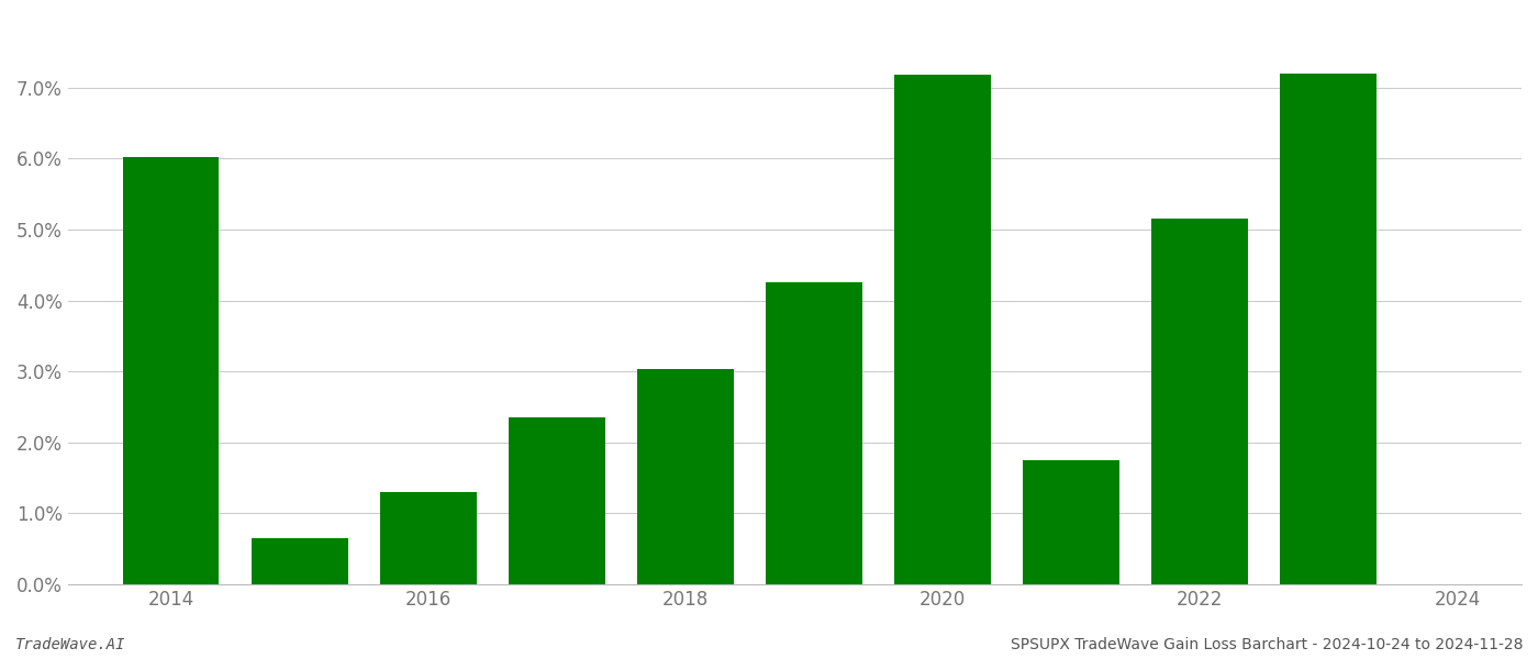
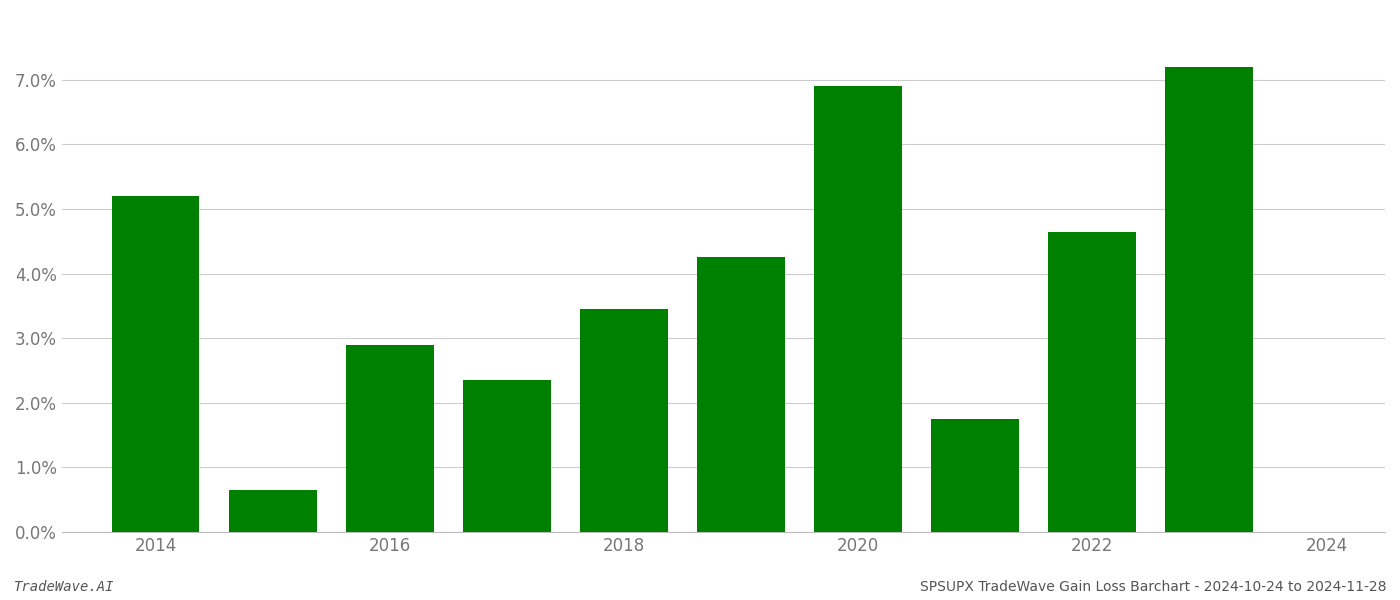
2014: 6.02% -> 5.20%
2016: 1.30% -> 2.90%
2018: 3.04% -> 3.45%
2020: 7.18% -> 6.90%
2022: 5.16% -> 4.65%
